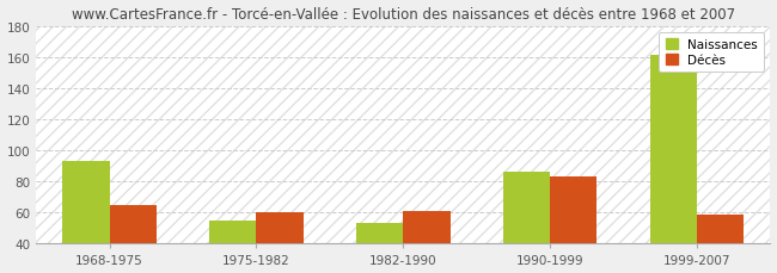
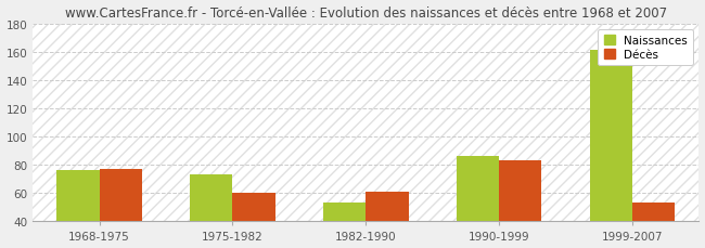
Naissances/1968-1975: 93 -> 76
Décès/1968-1975: 65 -> 77
Naissances/1975-1982: 55 -> 73
Décès/1999-2007: 59 -> 53
